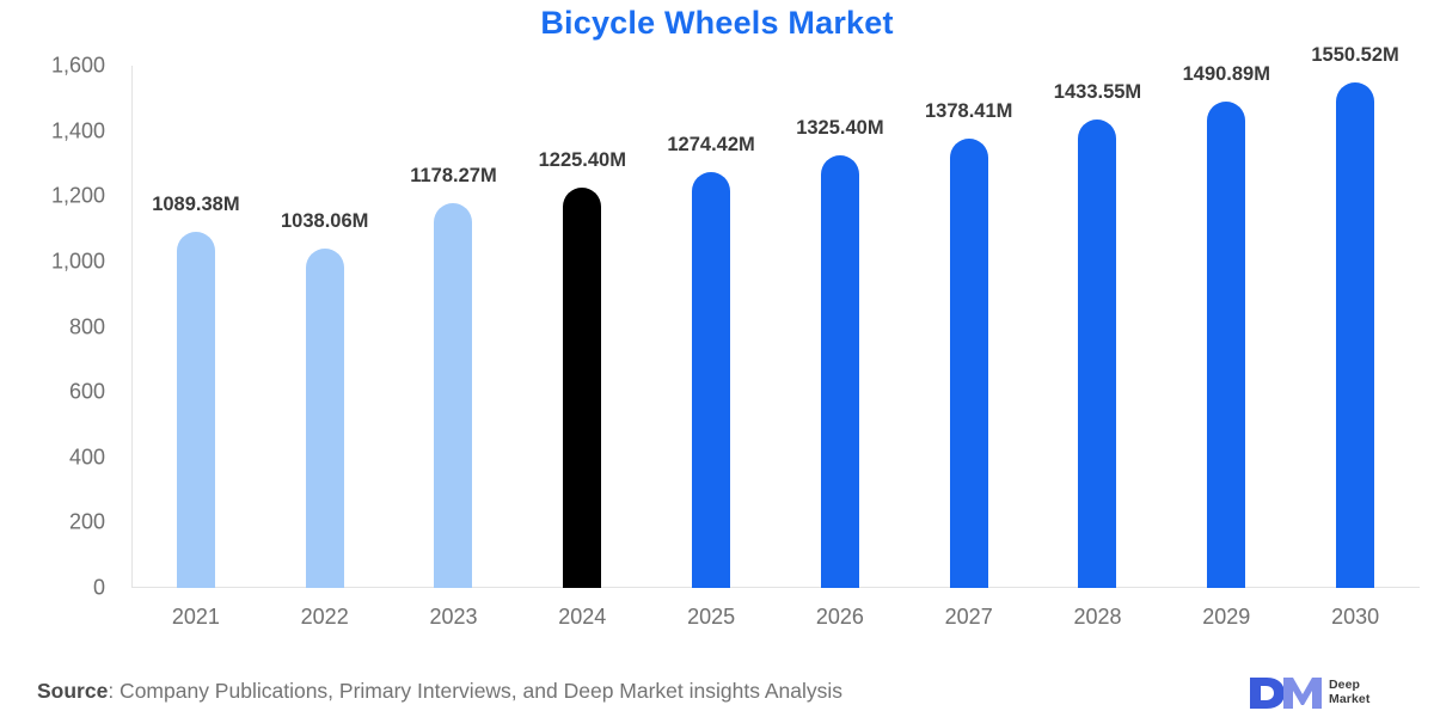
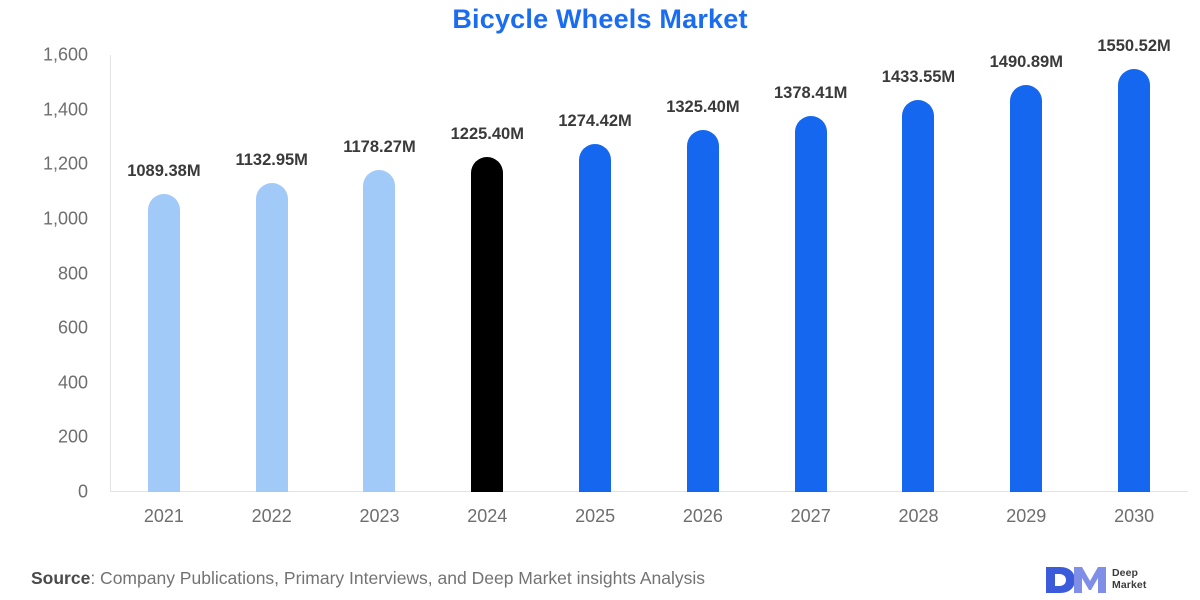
2022: 1038.06M -> 1132.95M
